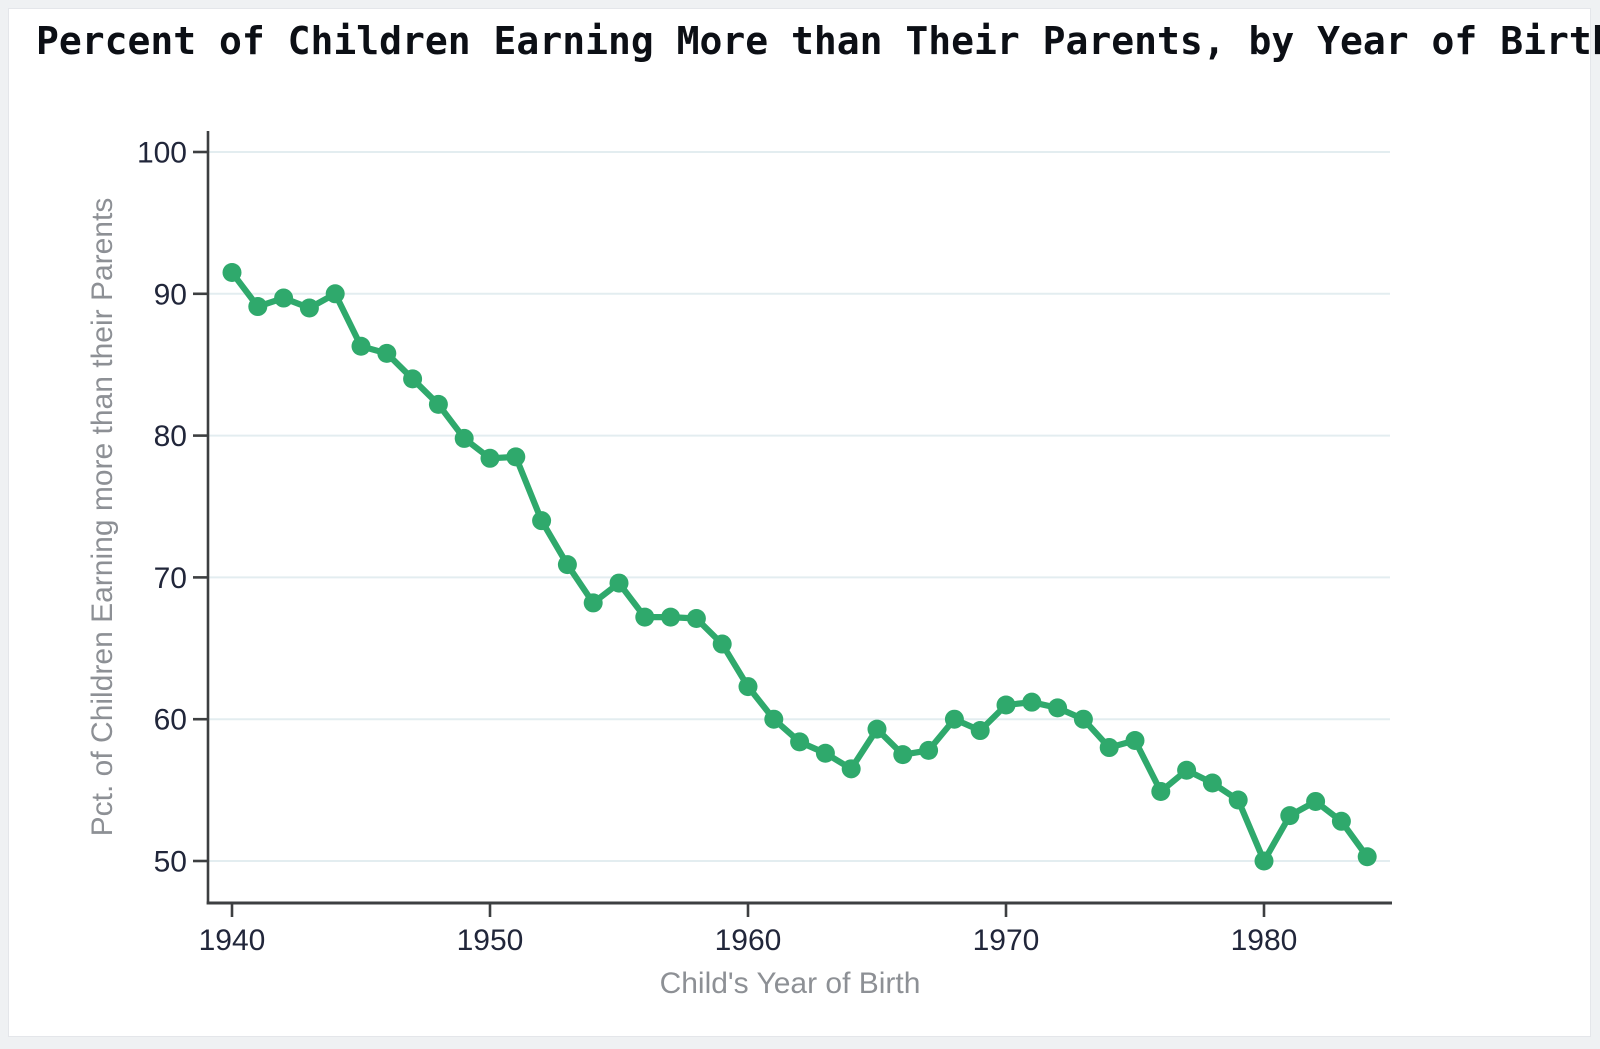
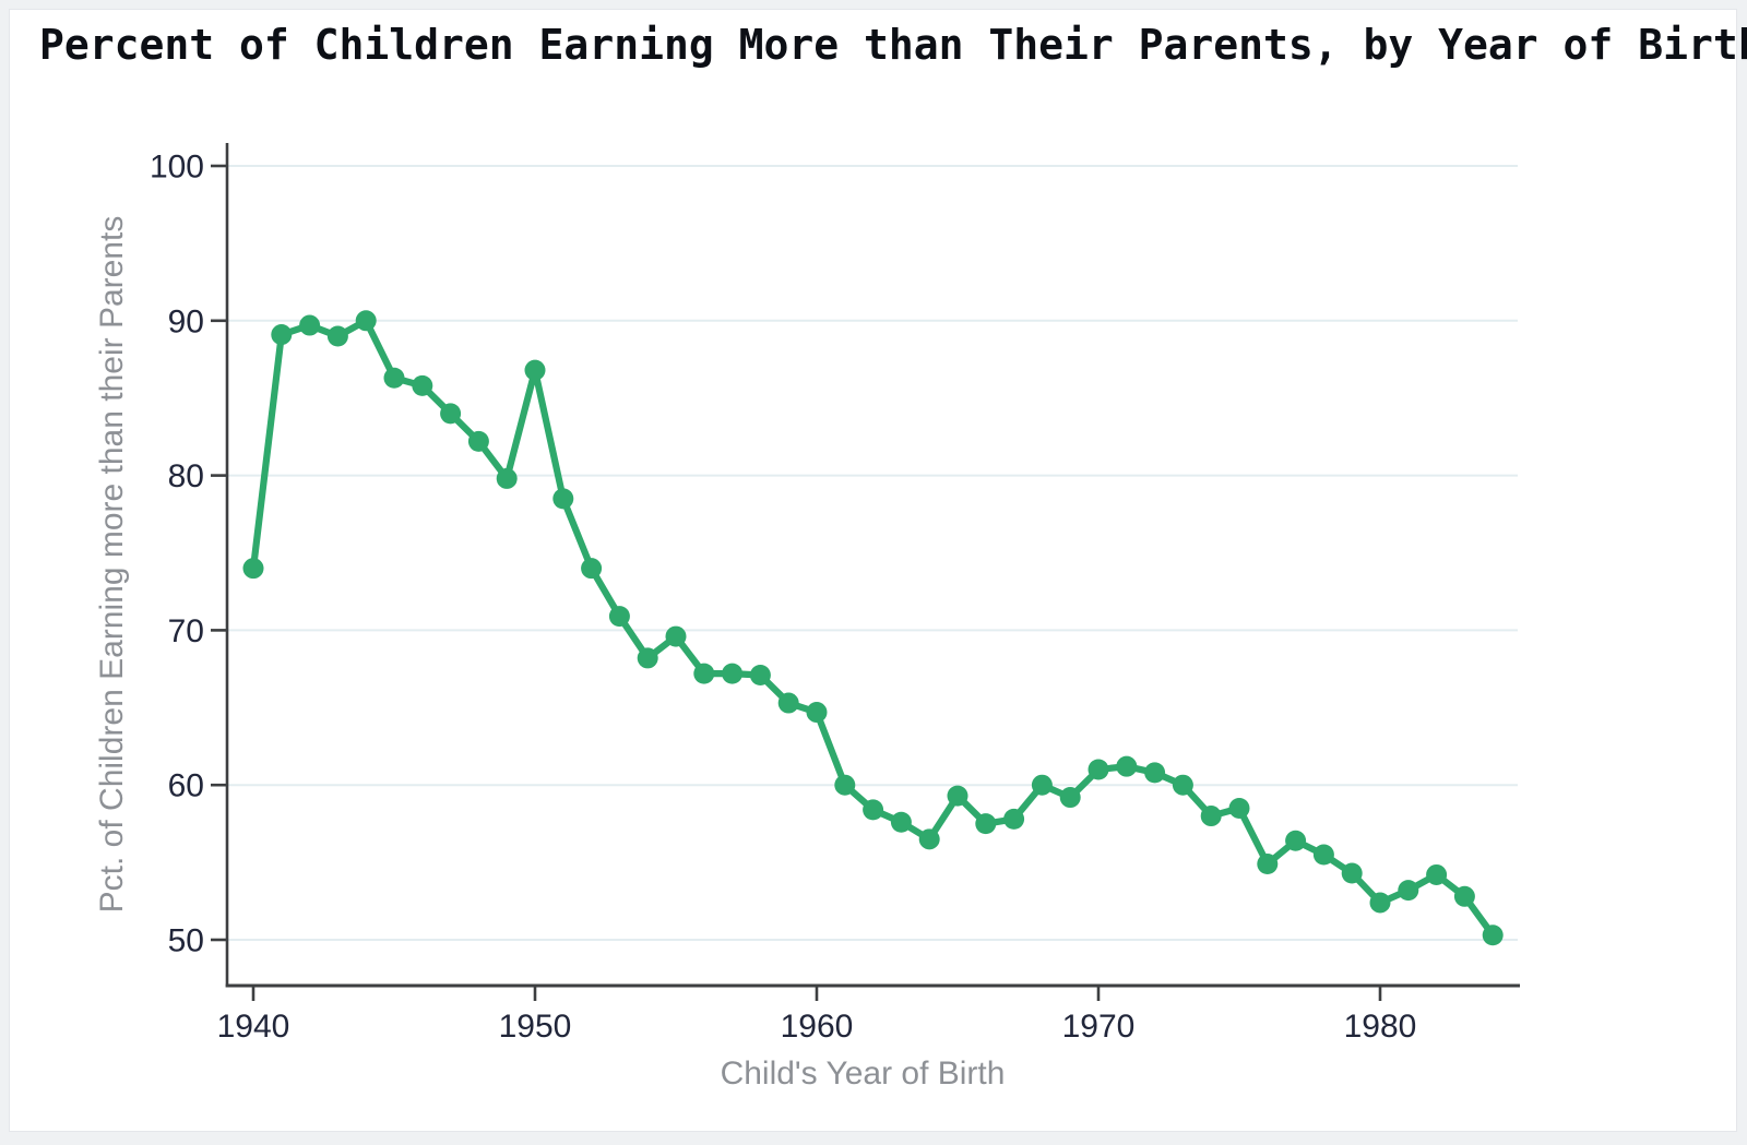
1940: 91.5 -> 74.0
1950: 78.4 -> 86.8
1960: 62.3 -> 64.7
1980: 50.0 -> 52.4
